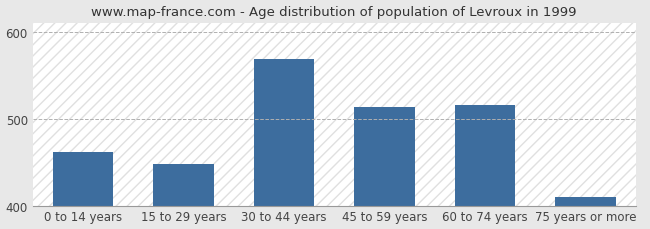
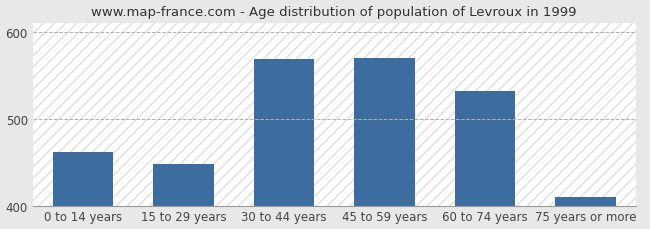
45 to 59 years: 513 -> 570
60 to 74 years: 516 -> 532
